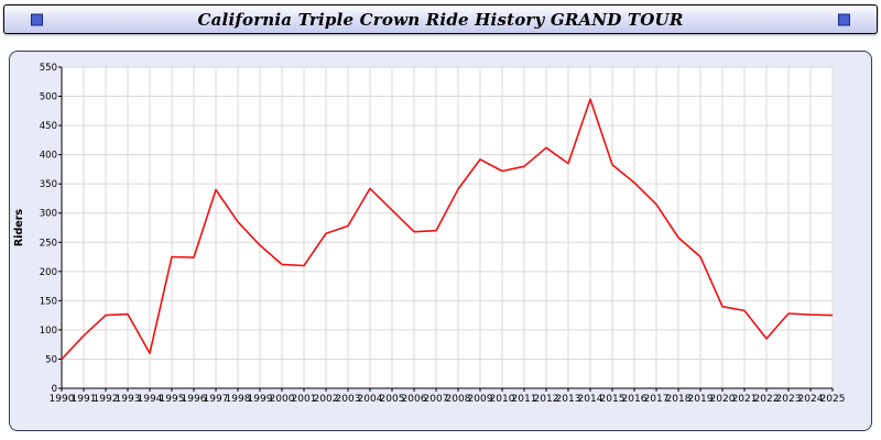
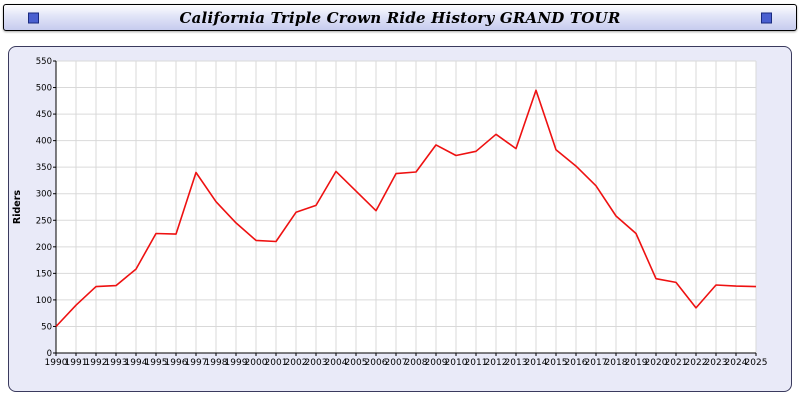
1994: 60 -> 160
2007: 270 -> 340
